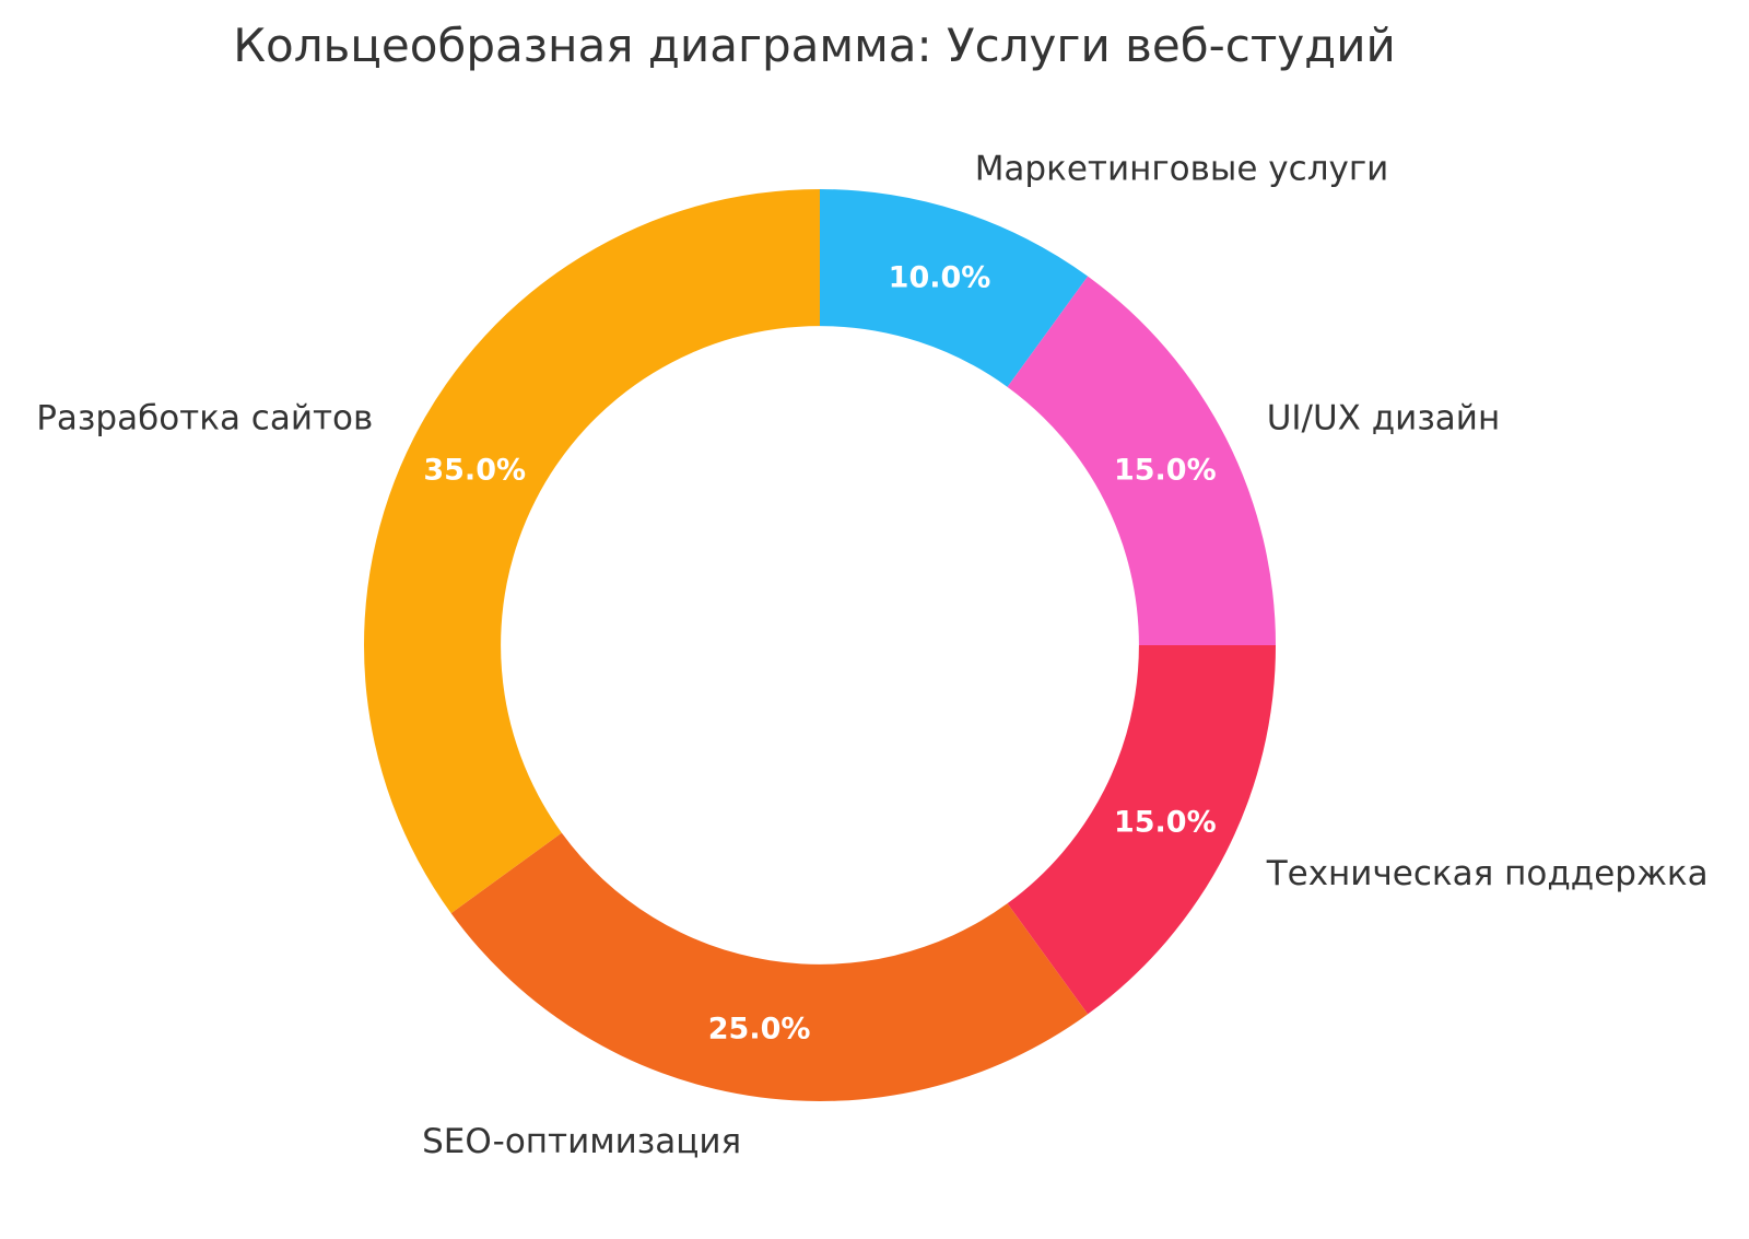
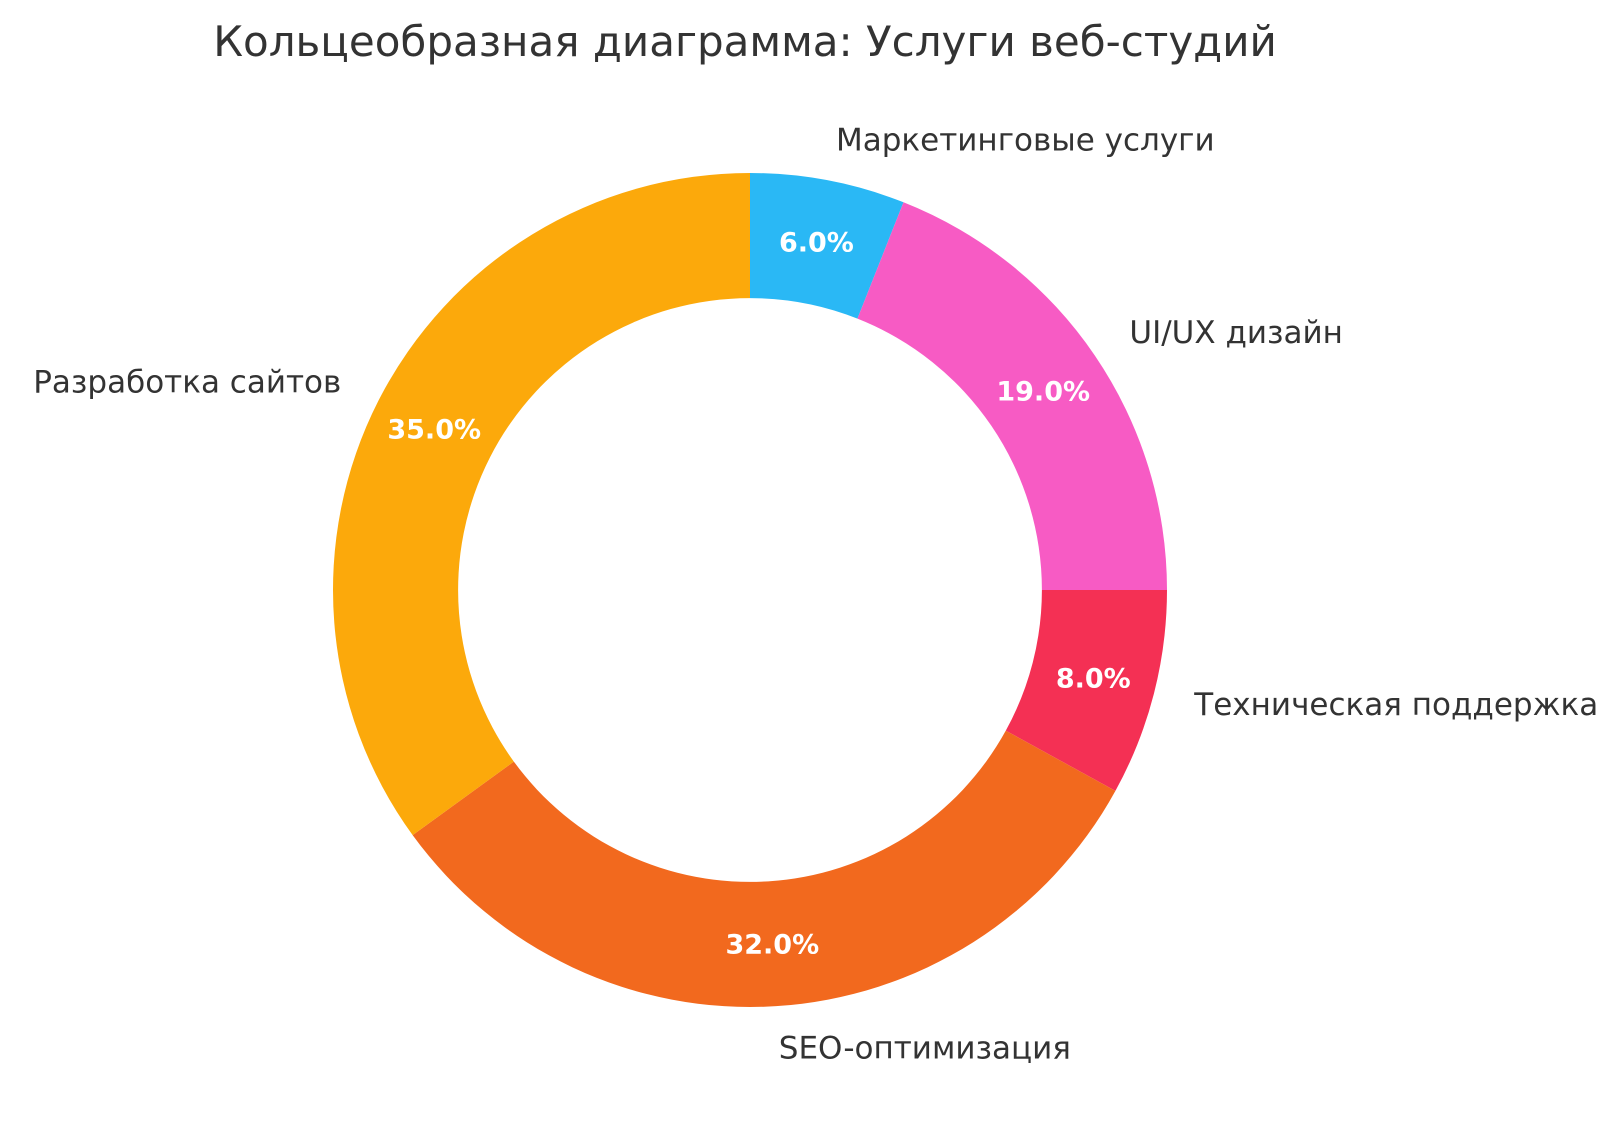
Маркетинговые услуги: 10.0% -> 6.0%
UI/UX дизайн: 15.0% -> 19.0%
Техническая поддержка: 15.0% -> 8.0%
SEO-оптимизация: 25.0% -> 32.0%
